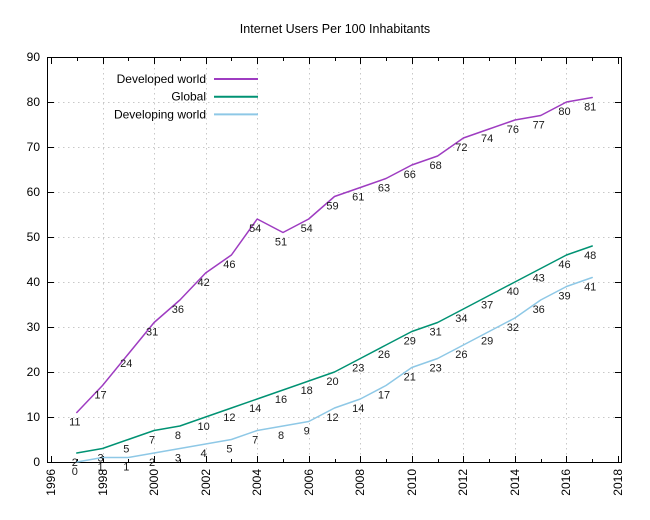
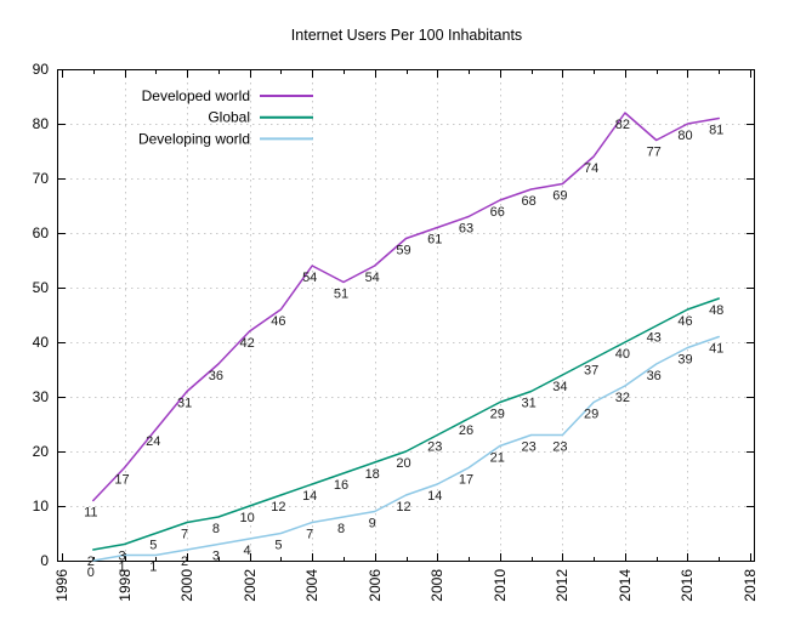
Developed world/2012: 72 -> 69
Developing world/2012: 26 -> 23
Developed world/2014: 76 -> 82
